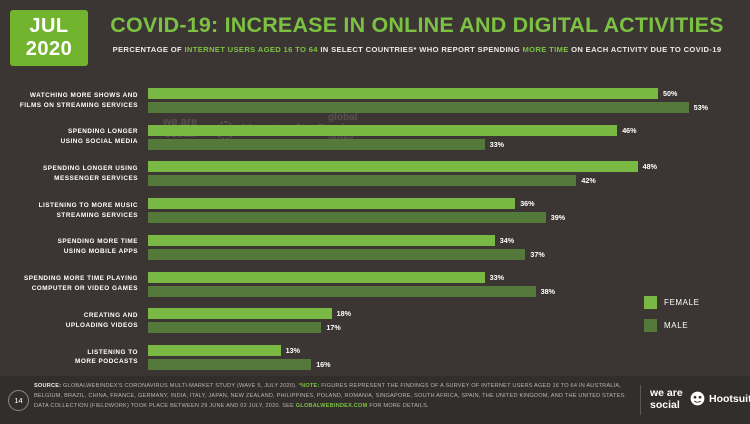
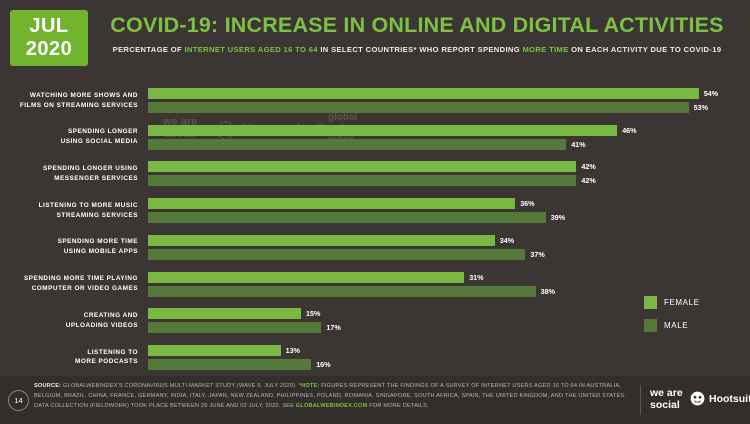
FEMALE/WATCHING MORE SHOWS AND FILMS ON STREAMING SERVICES: 50% -> 54%
MALE/SPENDING LONGER USING SOCIAL MEDIA: 33% -> 41%
FEMALE/SPENDING LONGER USING MESSENGER SERVICES: 48% -> 42%
FEMALE/SPENDING MORE TIME PLAYING COMPUTER OR VIDEO GAMES: 33% -> 31%
FEMALE/CREATING AND UPLOADING VIDEOS: 18% -> 15%
